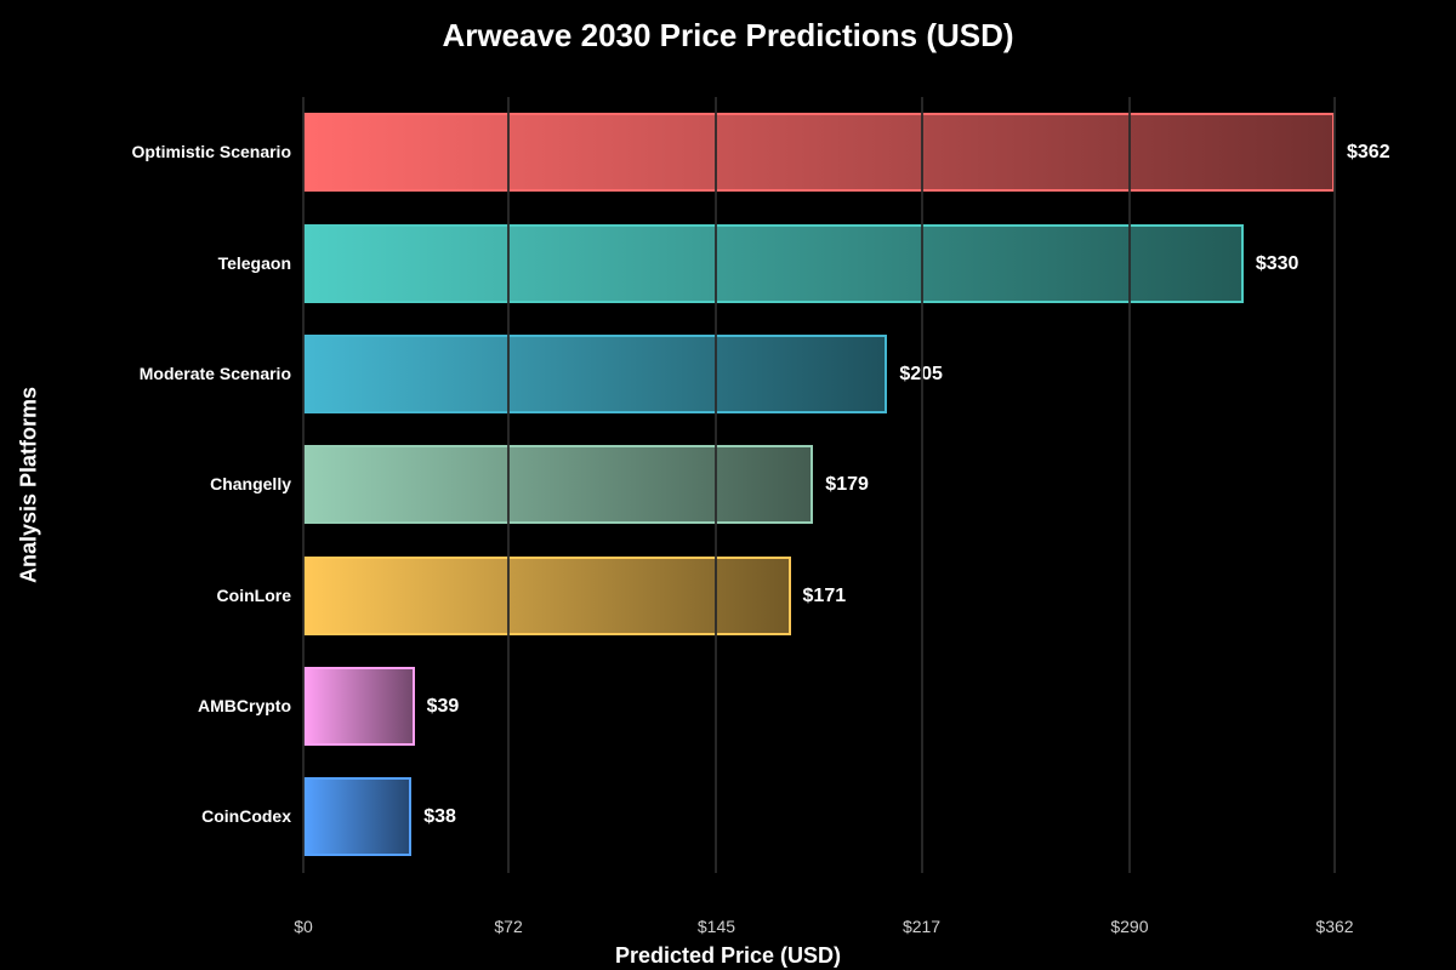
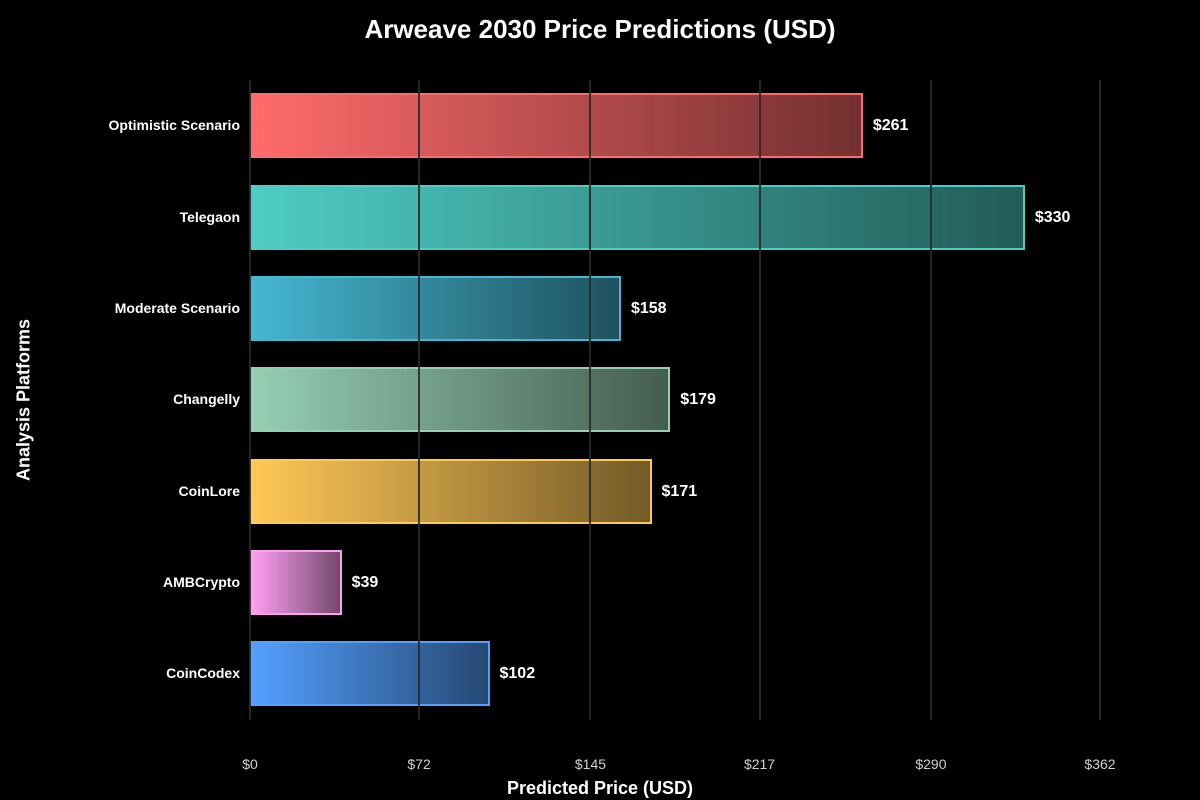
Optimistic Scenario: $362 -> $261
Moderate Scenario: $205 -> $158
CoinCodex: $38 -> $102
